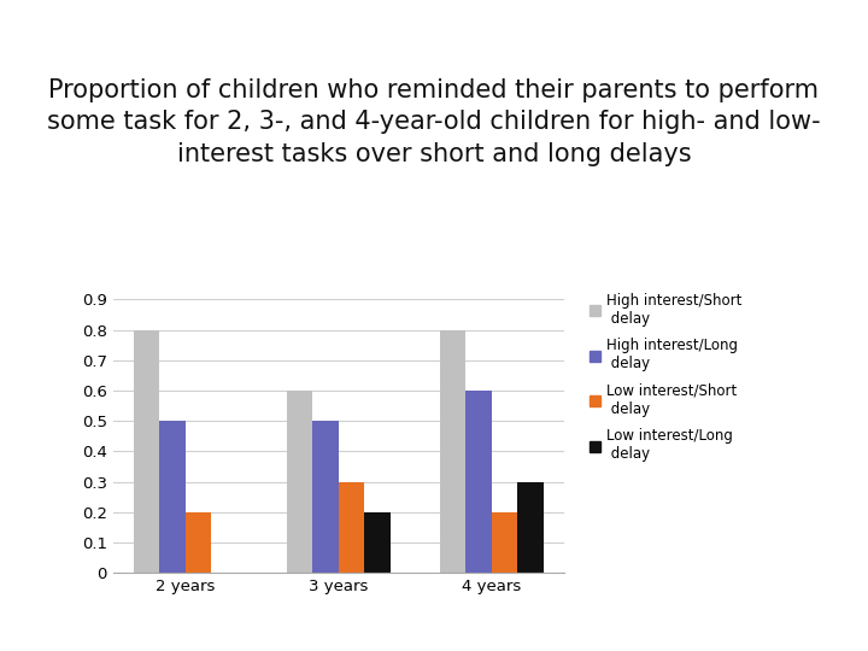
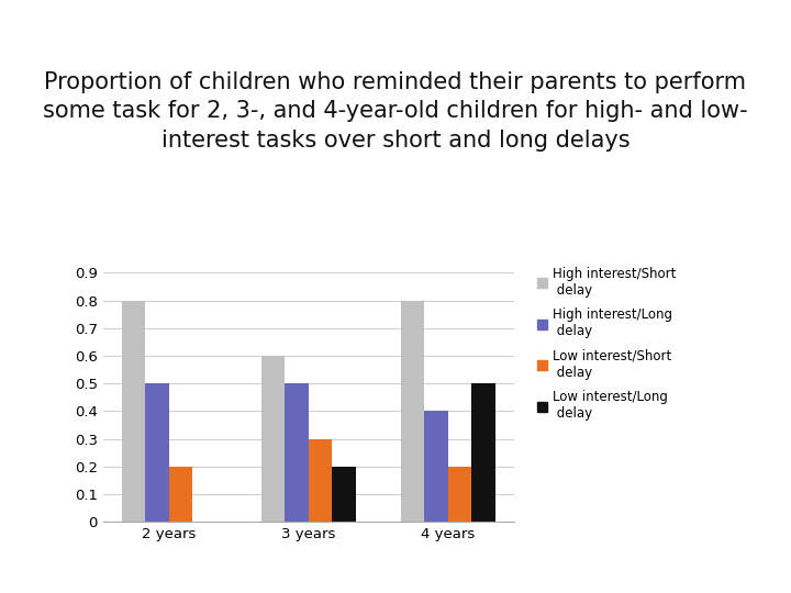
High interest/Long delay/4 years: 0.6 -> 0.4
Low interest/Long delay/4 years: 0.3 -> 0.5
